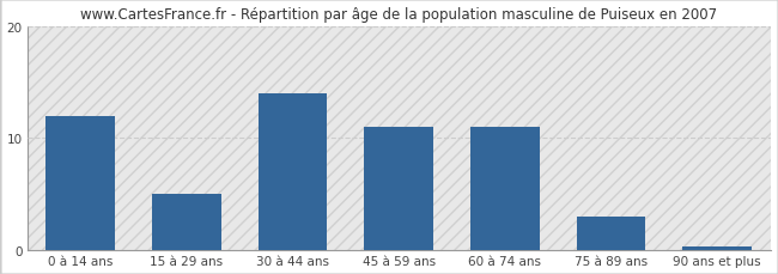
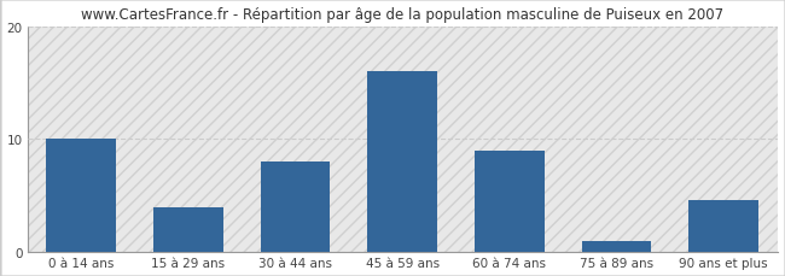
0 à 14 ans: 12.0 -> 10.0
15 à 29 ans: 5.0 -> 4.0
30 à 44 ans: 14.0 -> 8.0
45 à 59 ans: 11.0 -> 16.0
60 à 74 ans: 11.0 -> 9.0
75 à 89 ans: 3.0 -> 1.0
90 ans et plus: 0.3 -> 4.6
